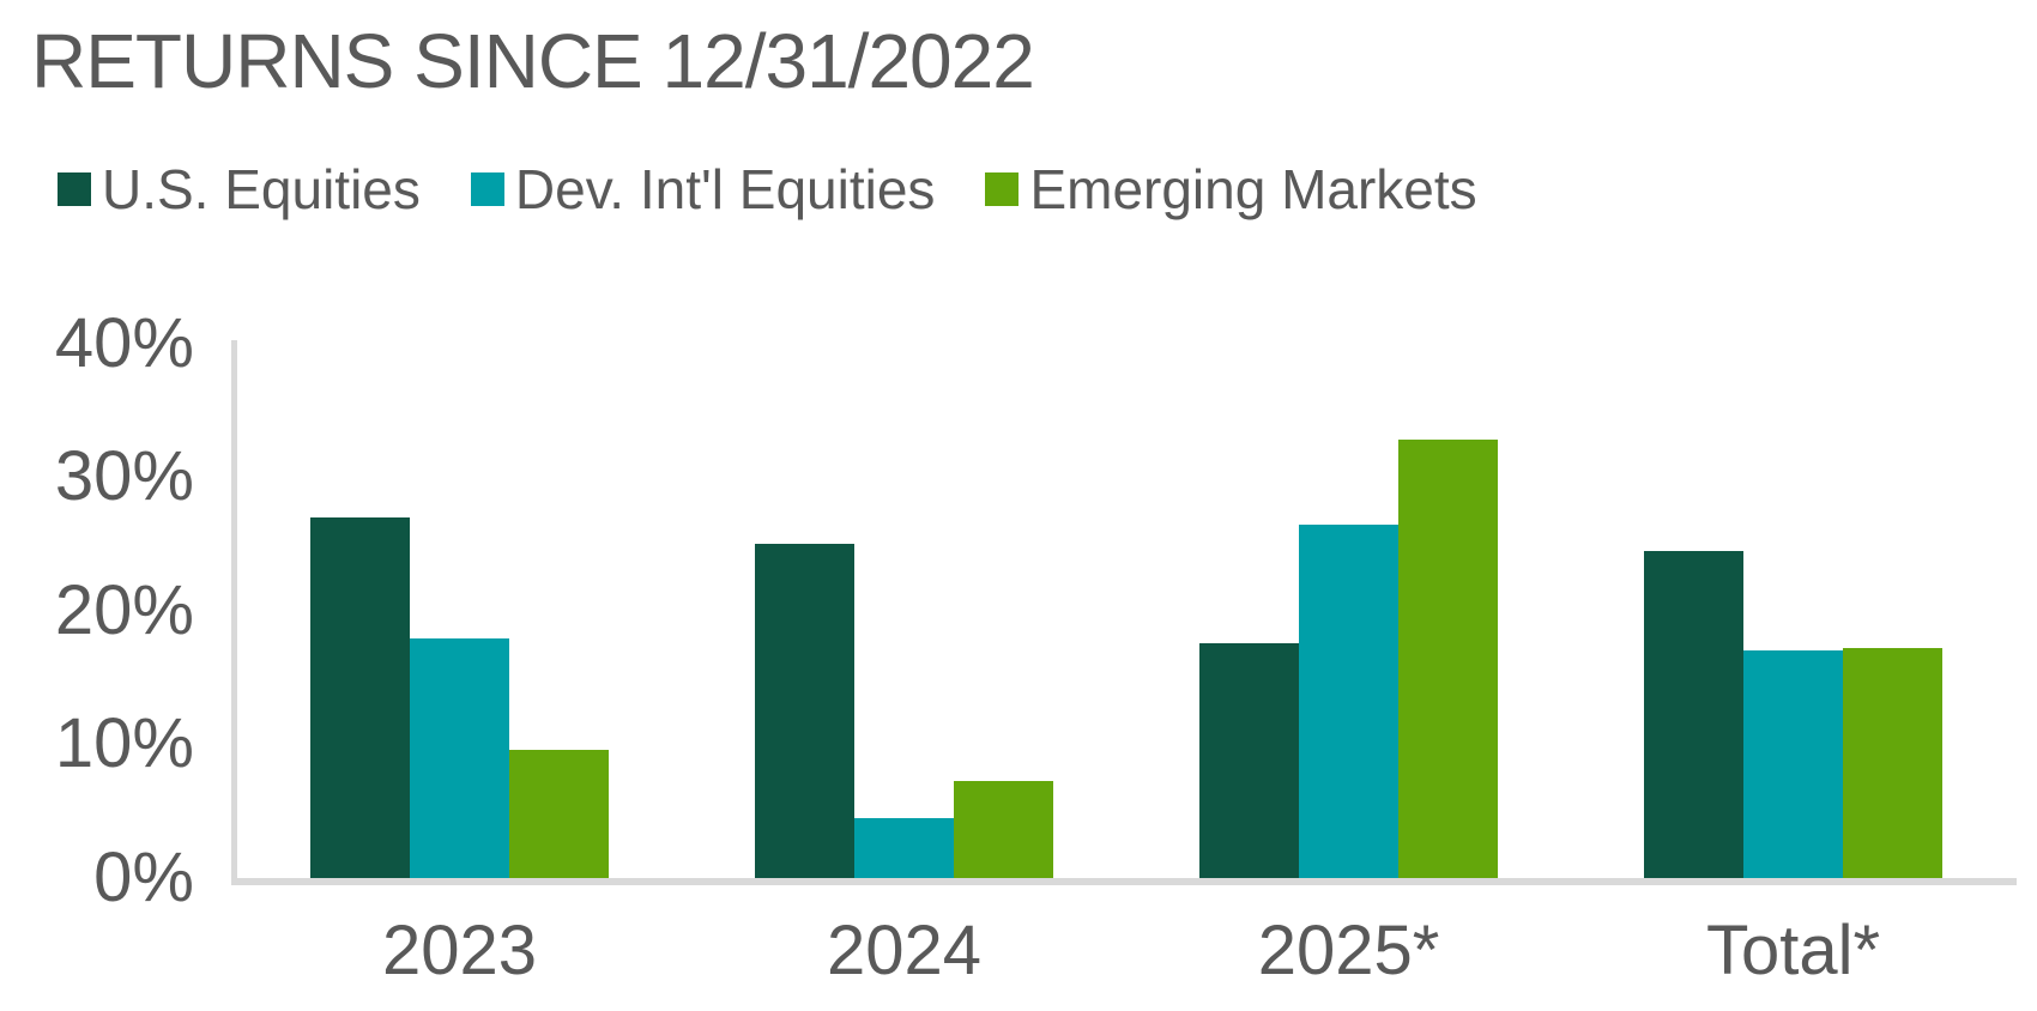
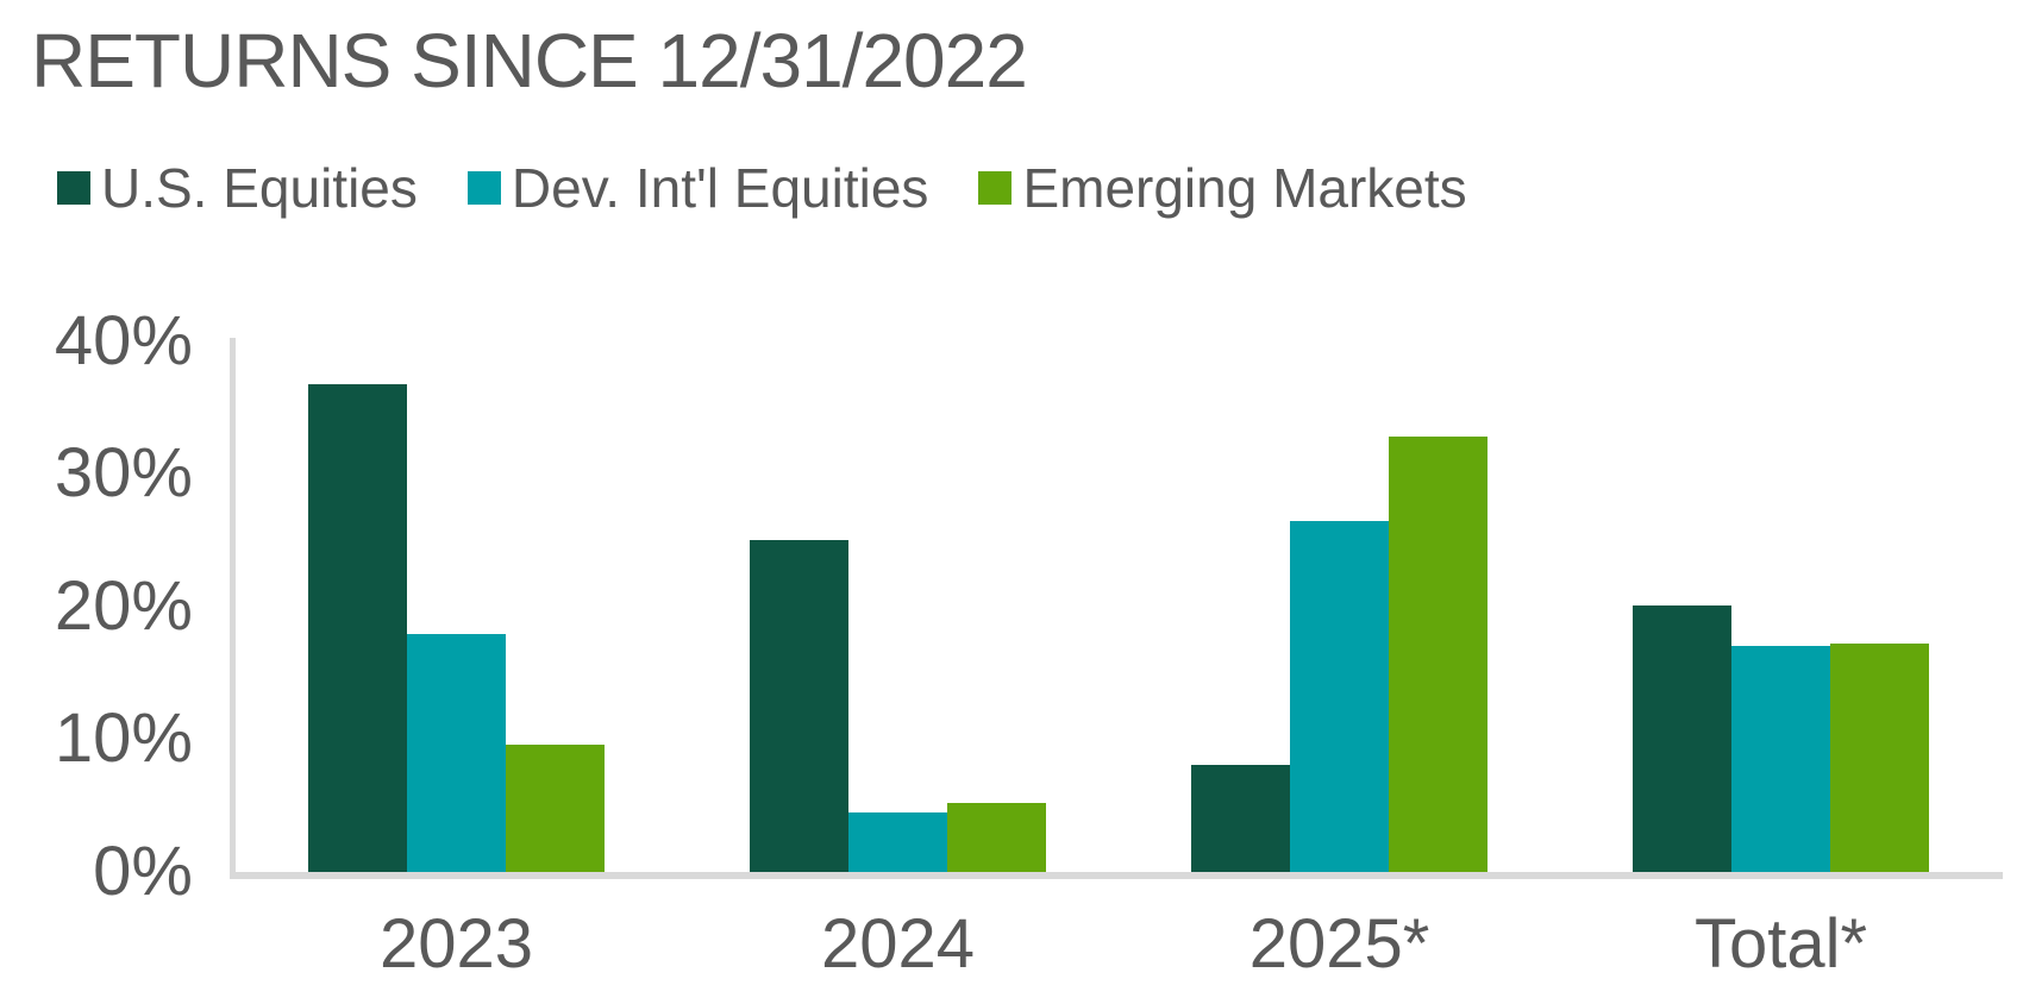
U.S. Equities/2023: 27.0% -> 36.8%
Emerging Markets/2024: 7.3% -> 5.2%
U.S. Equities/2025*: 17.6% -> 8.1%
U.S. Equities/Total*: 24.5% -> 20.1%
